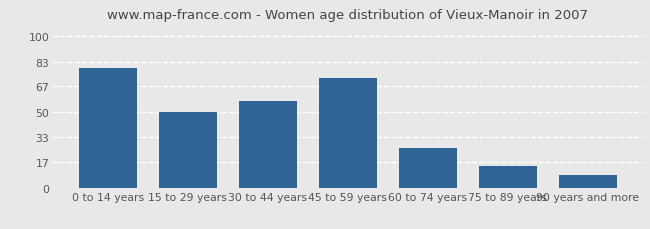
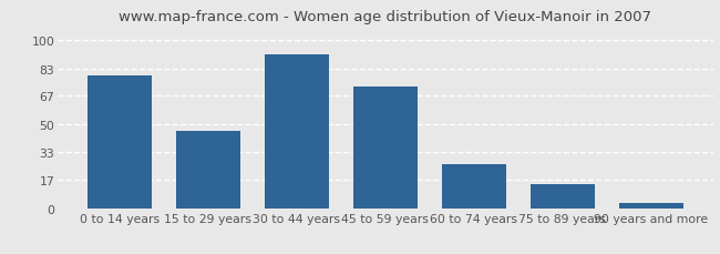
15 to 29 years: 50 -> 46
30 to 44 years: 57 -> 91
90 years and more: 8 -> 3
